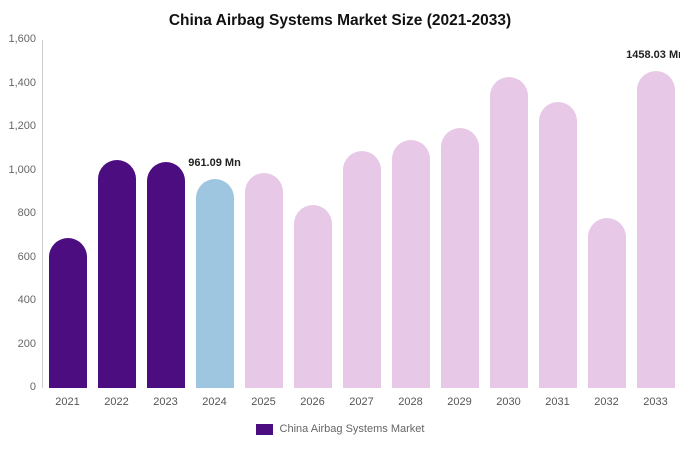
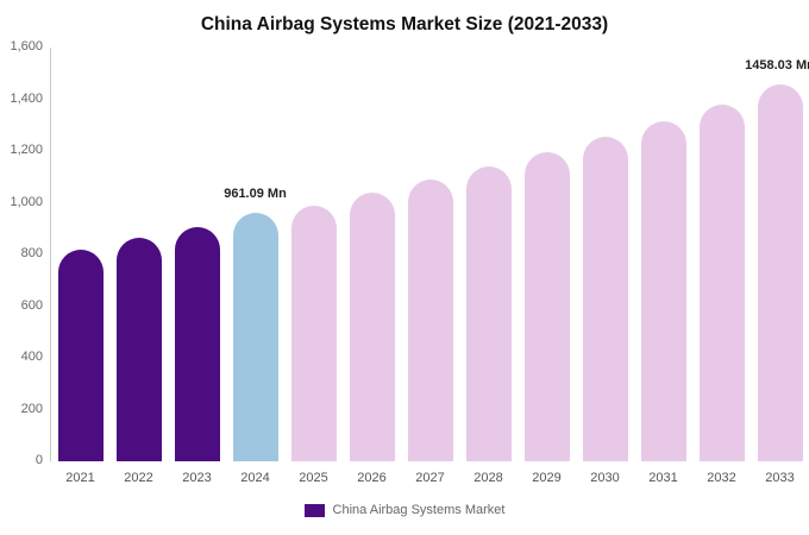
2021: 690 -> 820
2022: 1050 -> 860
2023: 1040 -> 900
2026: 840 -> 1040
2030: 1430 -> 1260
2032: 780 -> 1380
